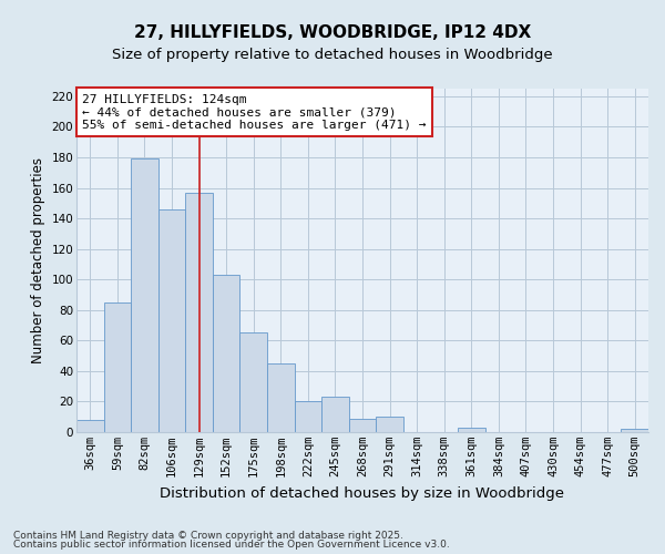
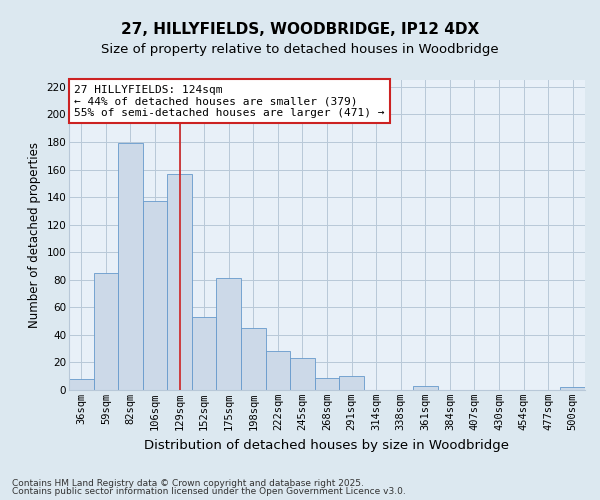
106sqm: 146 -> 137
152sqm: 103 -> 53
175sqm: 65 -> 81
222sqm: 20 -> 28
